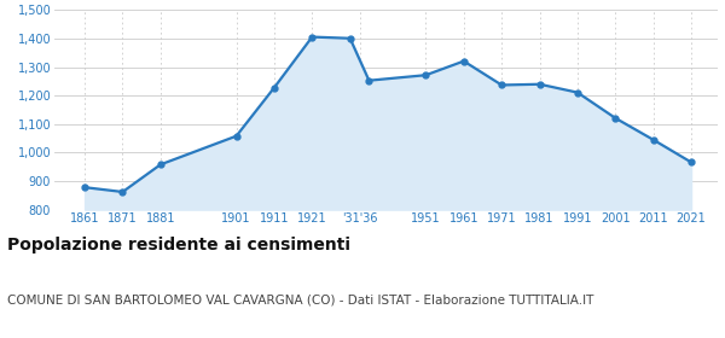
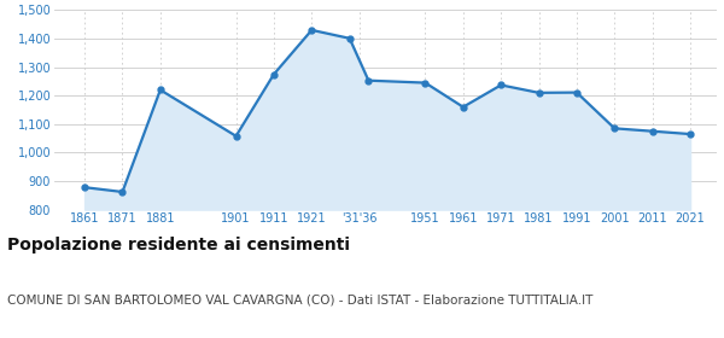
1881: 958 -> 1,220
1911: 1,228 -> 1,275
1921: 1,406 -> 1,430
1951: 1,272 -> 1,245
1961: 1,321 -> 1,160
1981: 1,240 -> 1,210
2001: 1,121 -> 1,085
2011: 1,045 -> 1,075
2021: 966 -> 1,065
